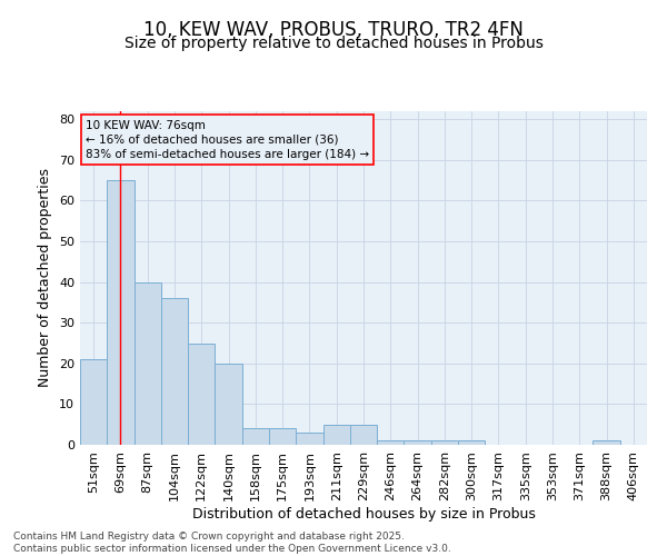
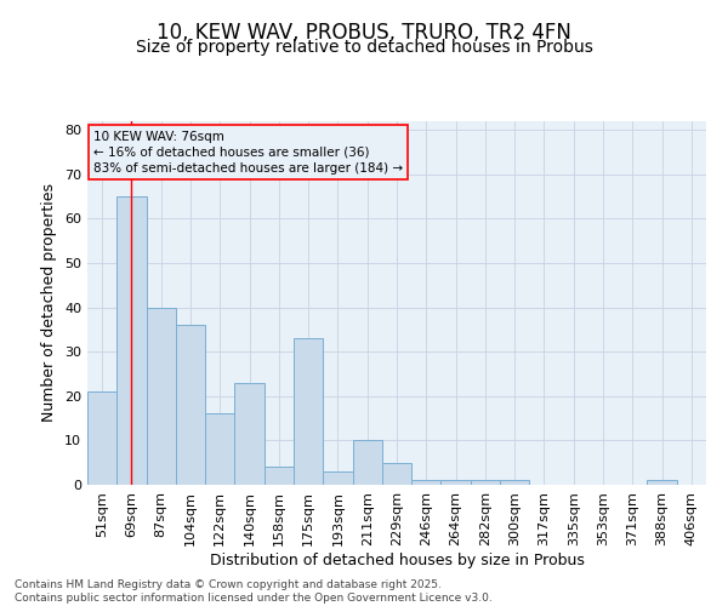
122sqm: 25 -> 16
140sqm: 20 -> 23
175sqm: 4 -> 33
211sqm: 5 -> 10
